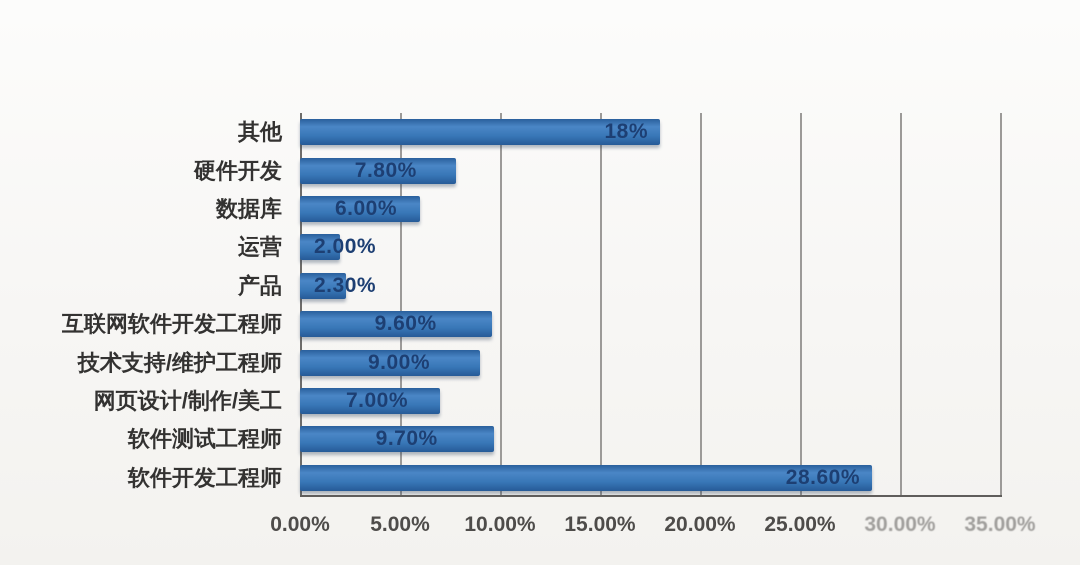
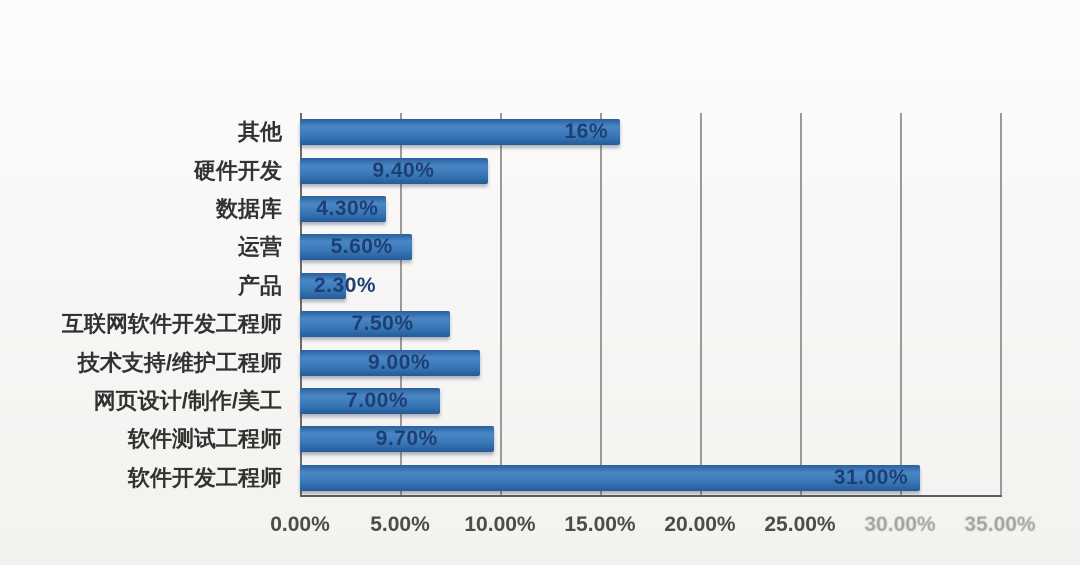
其他: 18% -> 16%
硬件开发: 7.80% -> 9.40%
数据库: 6.00% -> 4.30%
运营: 2.00% -> 5.60%
互联网软件开发工程师: 9.60% -> 7.50%
软件开发工程师: 28.60% -> 31.00%
